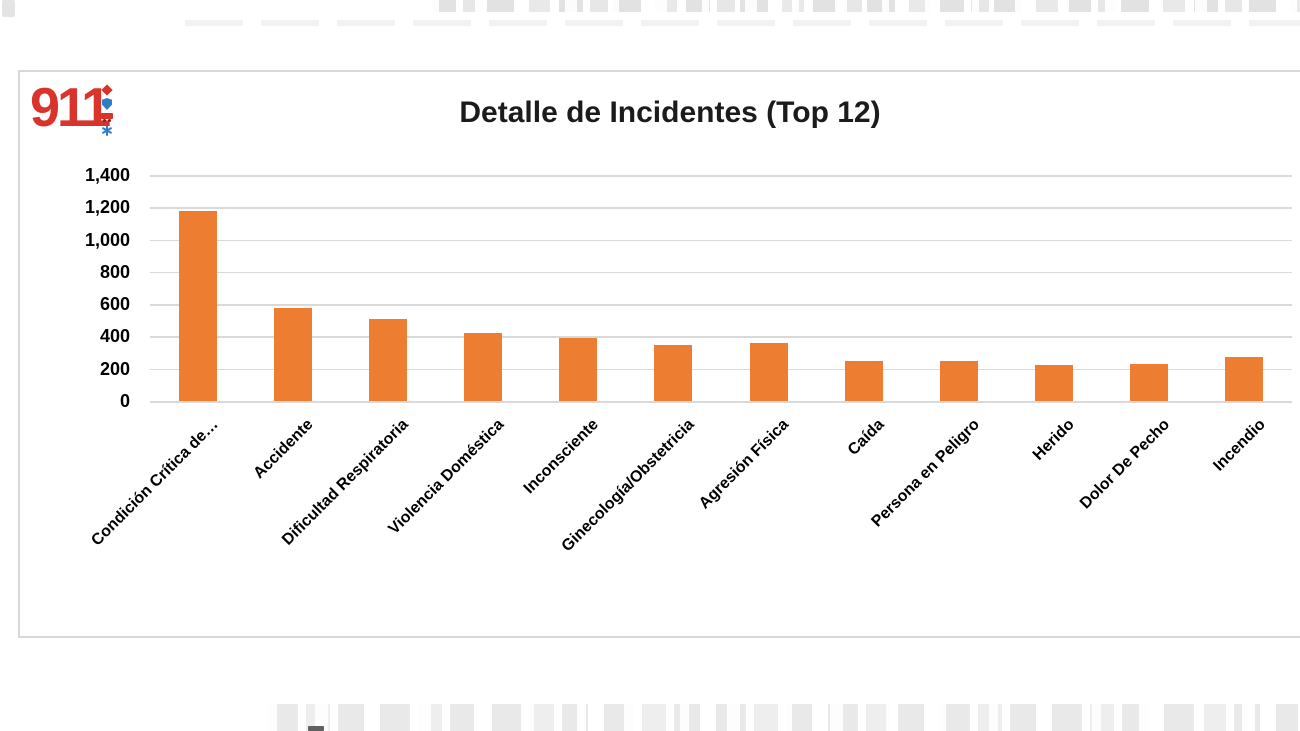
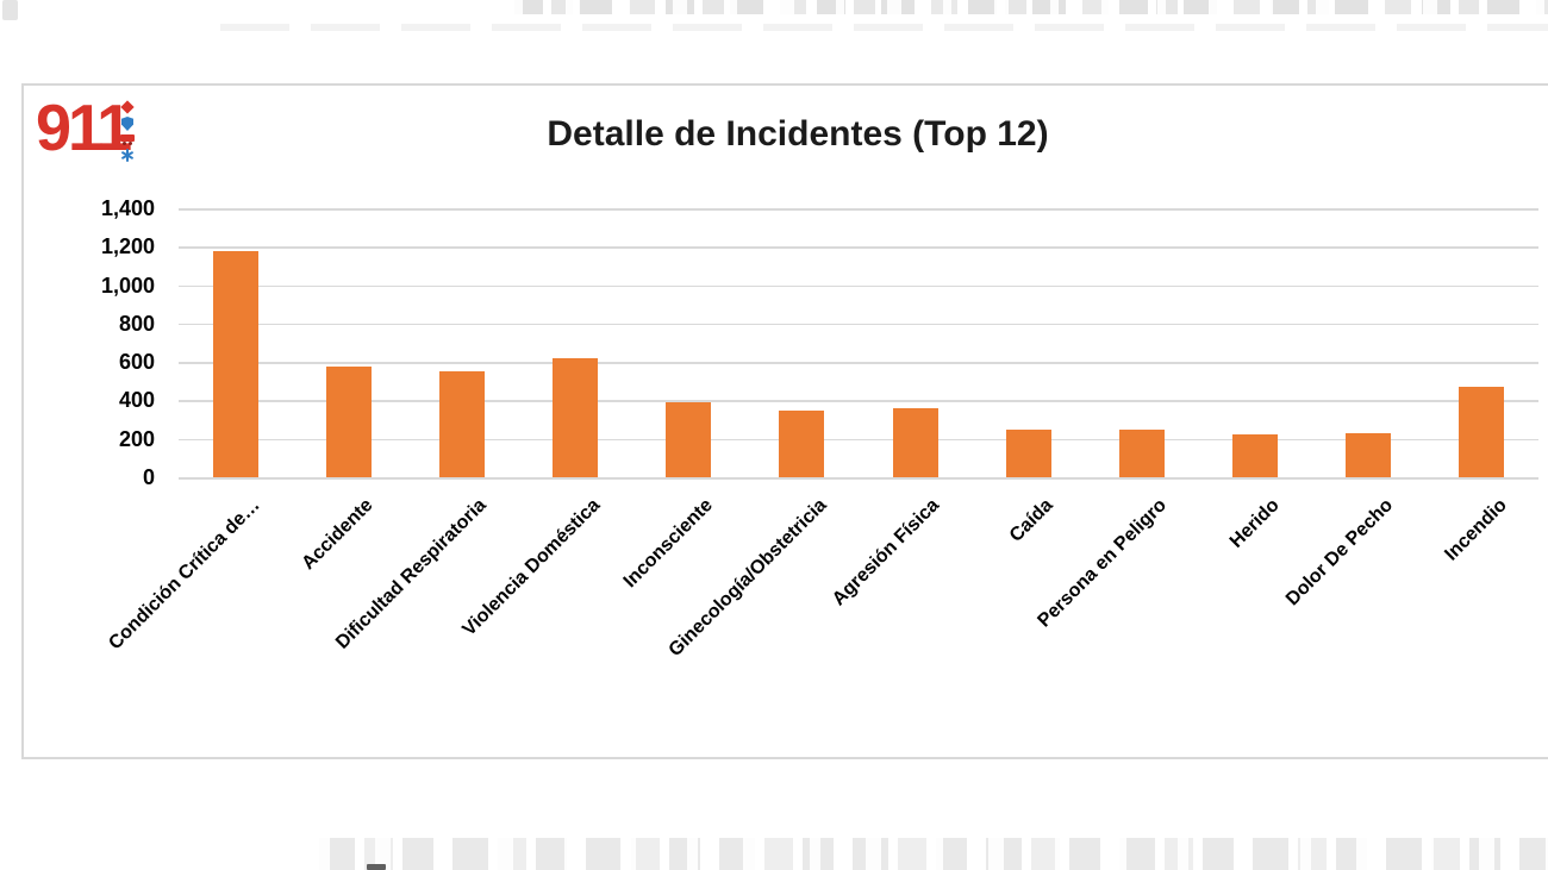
Dificultad Respiratoria: 500 -> 550
Violencia Doméstica: 420 -> 620
Incendio: 280 -> 470
